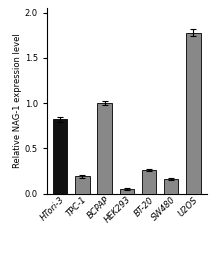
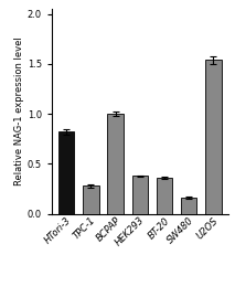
TPC-1: 0.19 -> 0.28
HEK293: 0.05 -> 0.38
BT-20: 0.26 -> 0.36
U2OS: 1.78 -> 1.54
